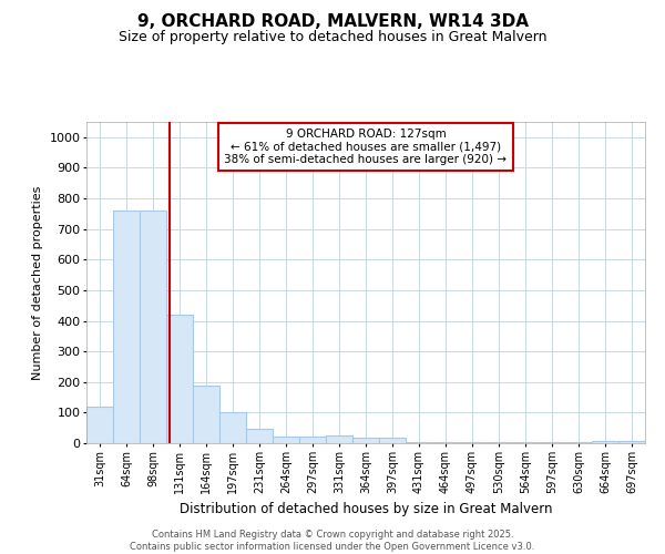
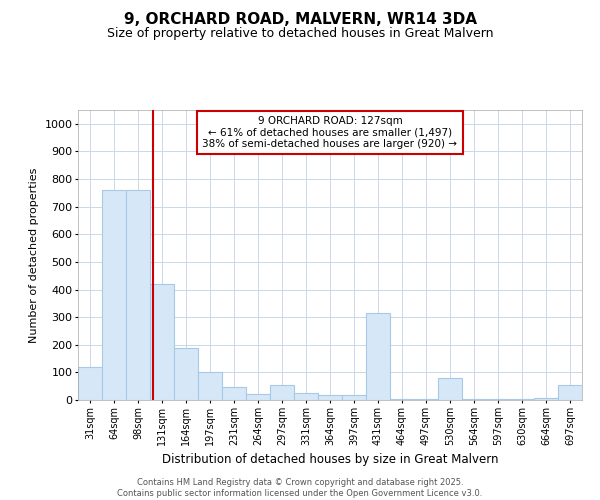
297sqm: 22 -> 55
431sqm: 5 -> 315
530sqm: 5 -> 80
697sqm: 8 -> 55
